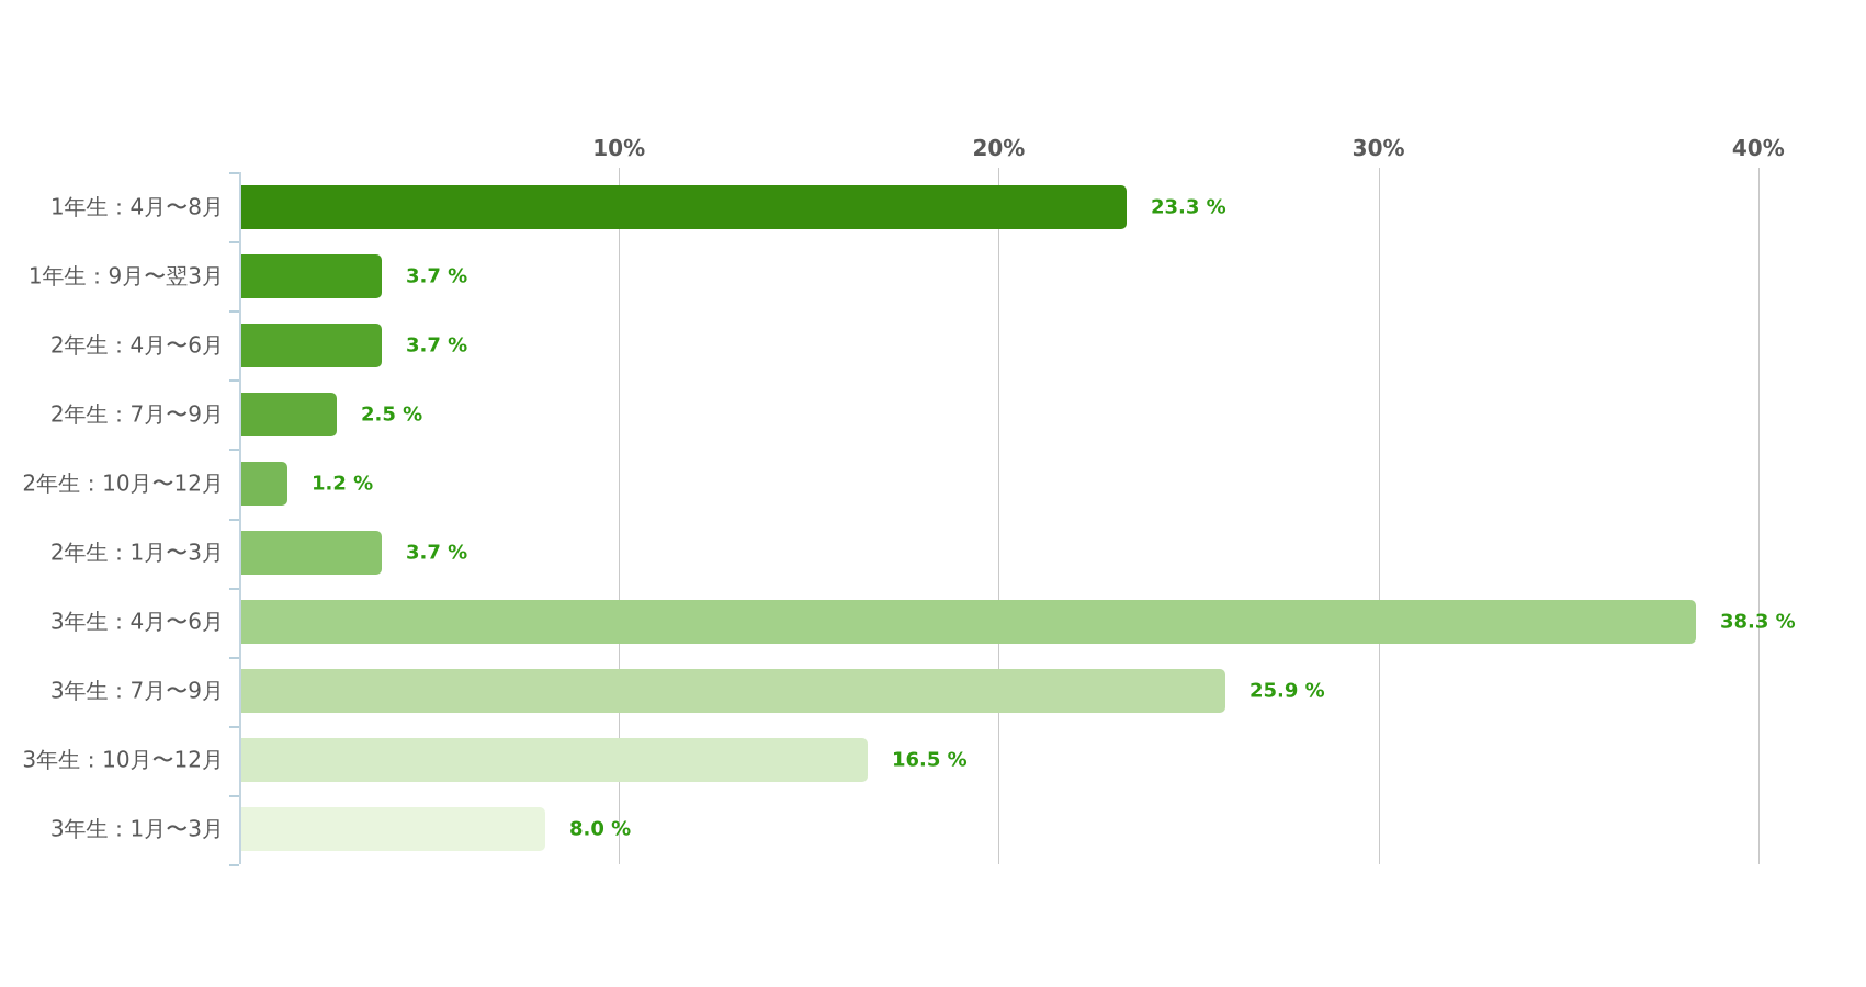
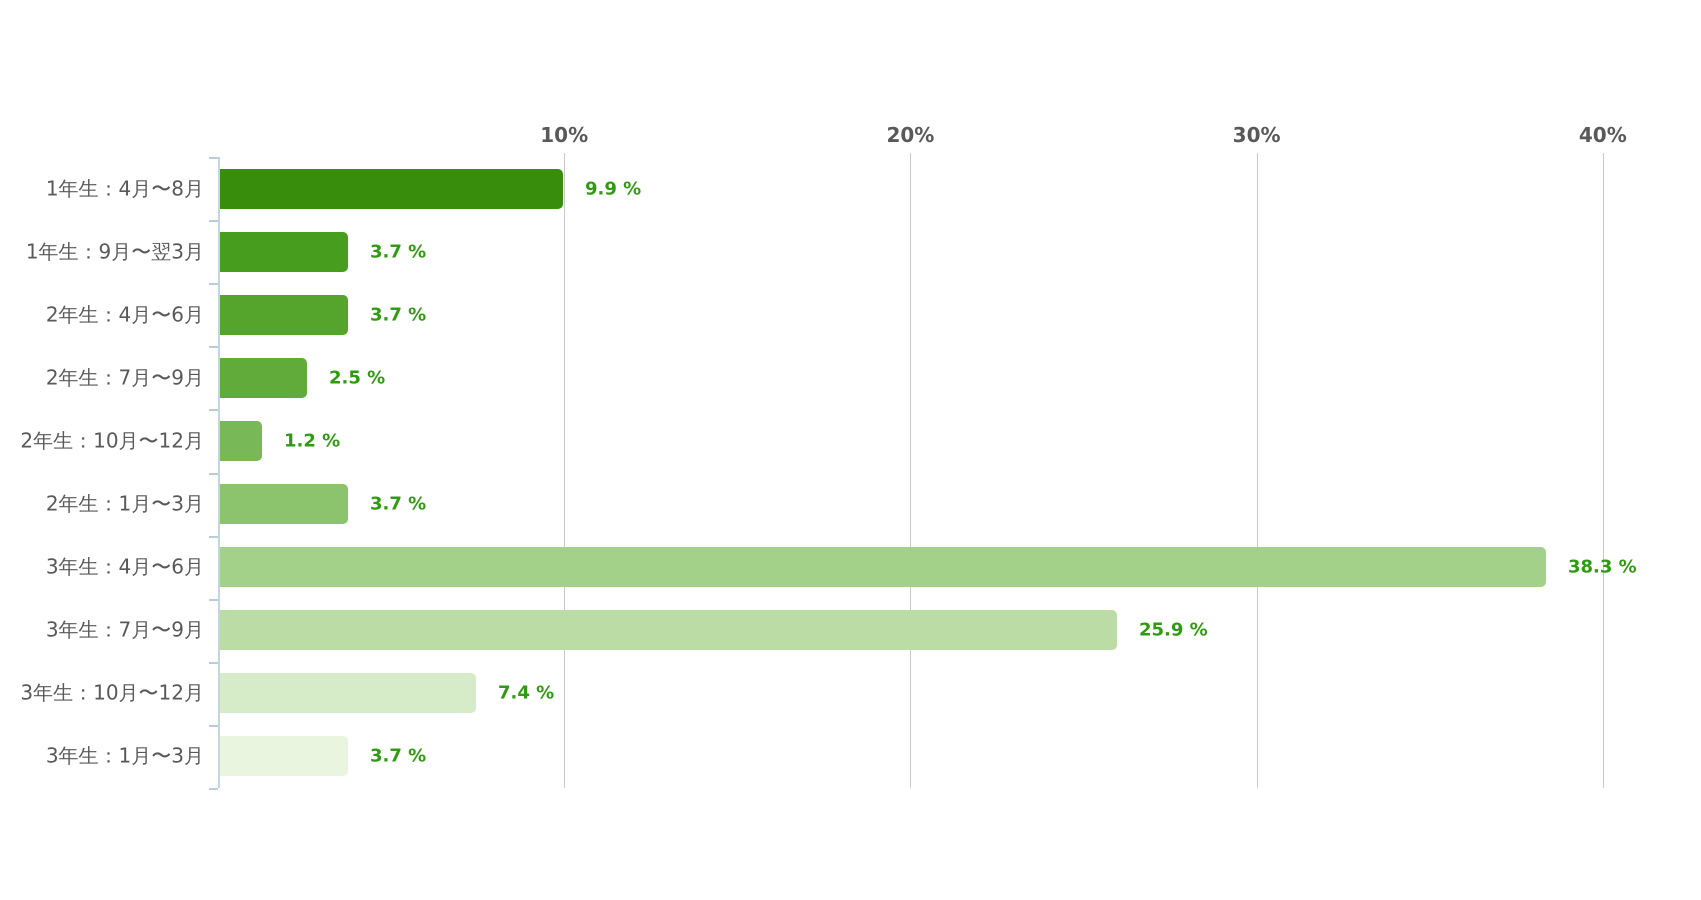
1年生：4月〜8月: 23.3 -> 9.9
3年生：10月〜12月: 16.5 -> 7.4
3年生：1月〜3月: 8.0 -> 3.7
